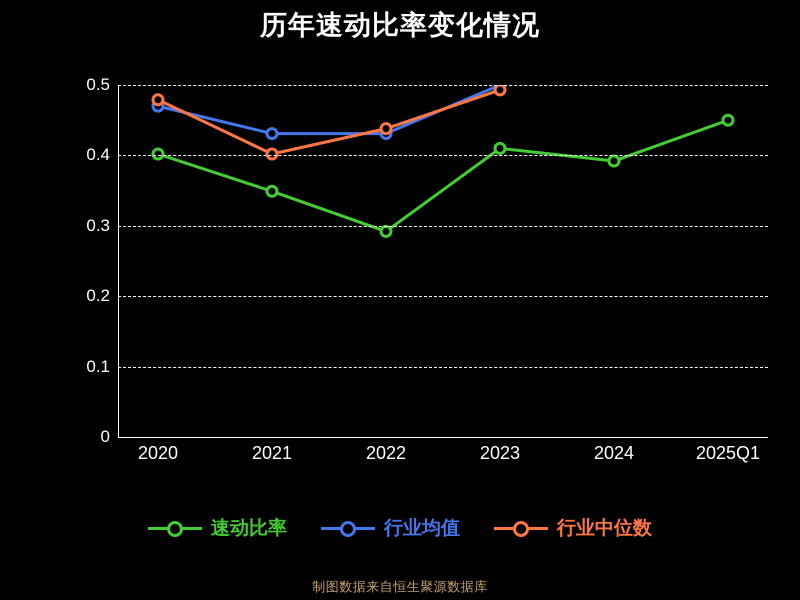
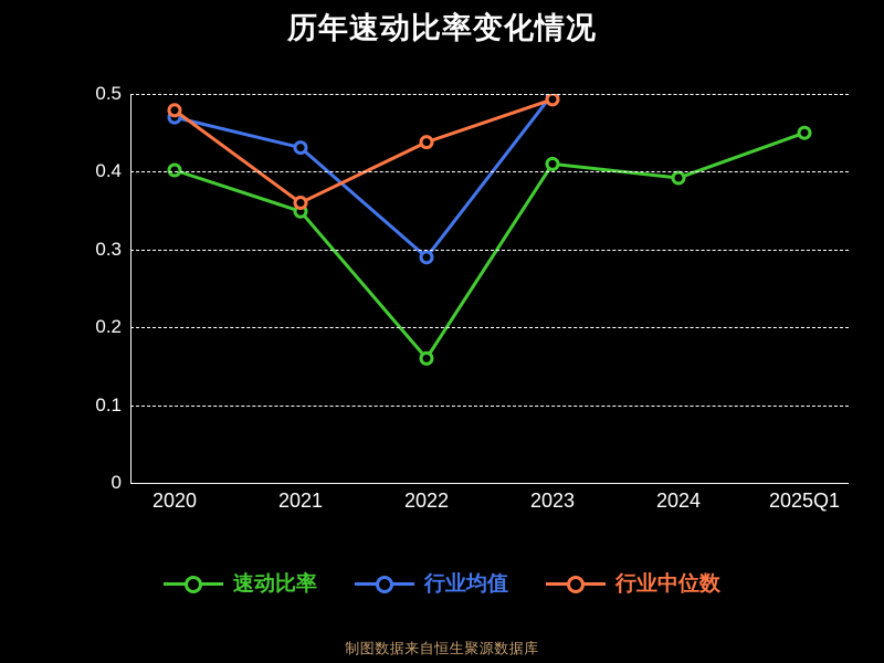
行业中位数/2021: 0.40 -> 0.36
速动比率/2022: 0.29 -> 0.16
行业均值/2022: 0.43 -> 0.29
